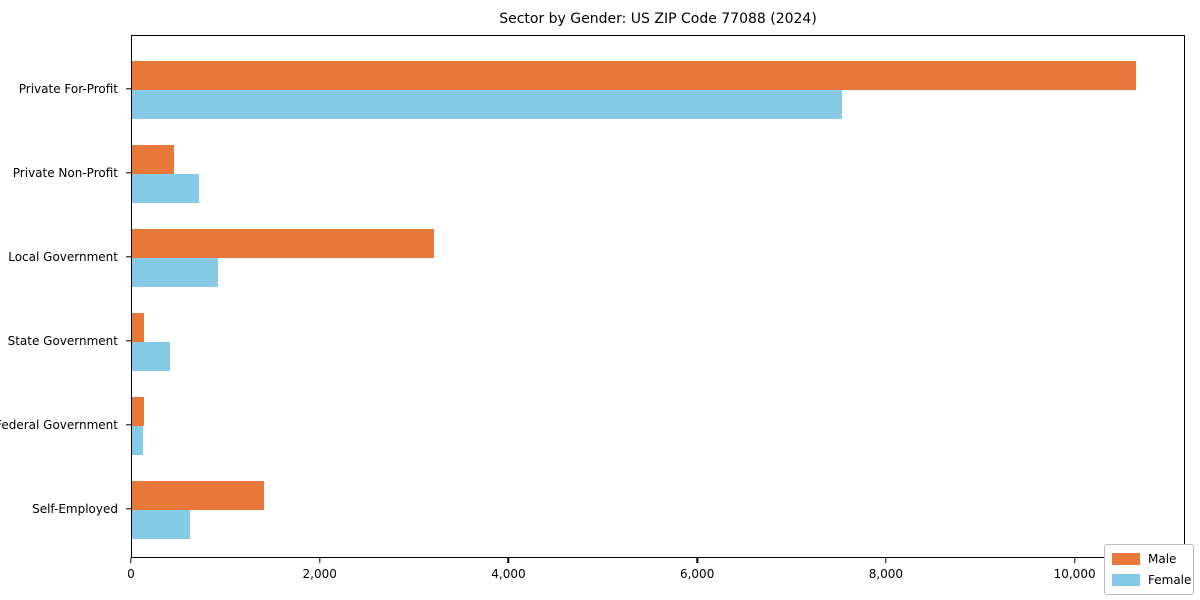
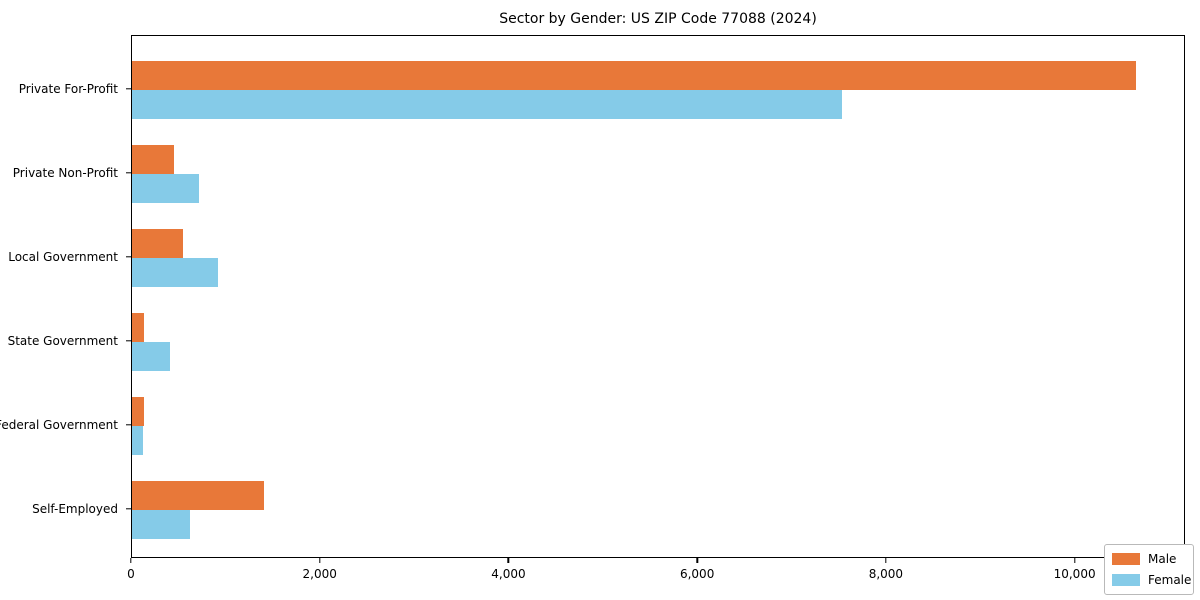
Male/Local Government: 3200 -> 500
